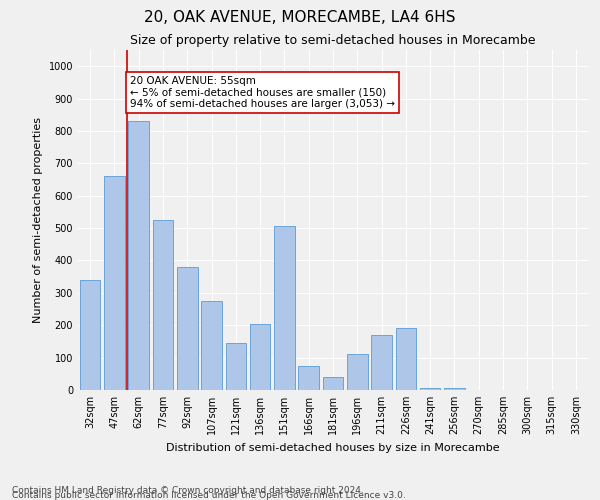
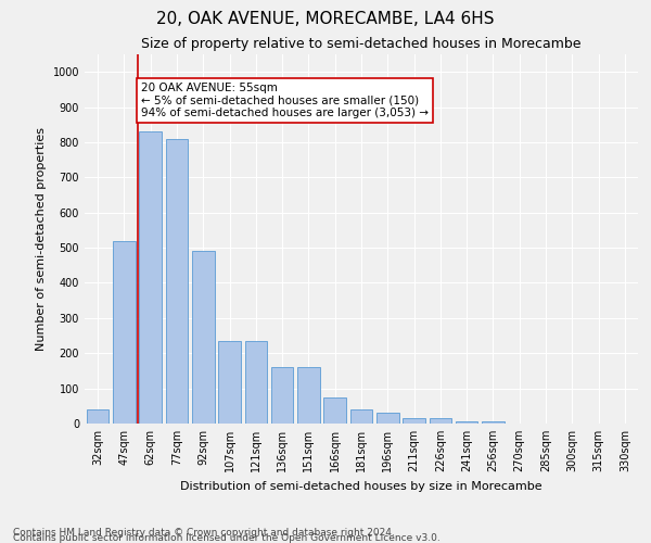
32sqm: 340 -> 40
47sqm: 660 -> 520
77sqm: 525 -> 810
92sqm: 380 -> 490
107sqm: 275 -> 235
121sqm: 145 -> 235
136sqm: 205 -> 160
151sqm: 505 -> 160
196sqm: 110 -> 30
211sqm: 170 -> 15
226sqm: 190 -> 15
